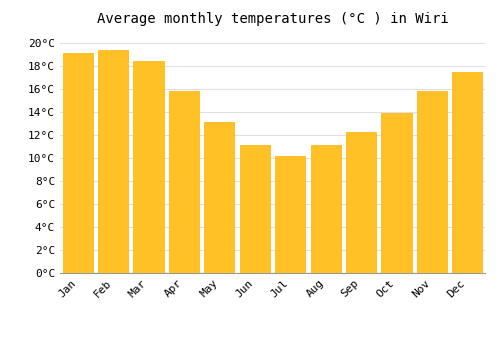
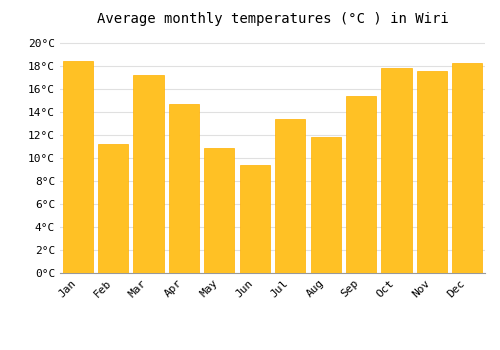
Jan: 19.1°C -> 18.4°C
Feb: 19.4°C -> 11.2°C
Mar: 18.4°C -> 17.2°C
Apr: 15.8°C -> 14.7°C
May: 13.1°C -> 10.9°C
Jun: 11.1°C -> 9.4°C
Jul: 10.2°C -> 13.4°C
Aug: 11.1°C -> 11.8°C
Sep: 12.3°C -> 15.4°C
Oct: 13.9°C -> 17.8°C
Nov: 15.8°C -> 17.6°C
Dec: 17.5°C -> 18.3°C
